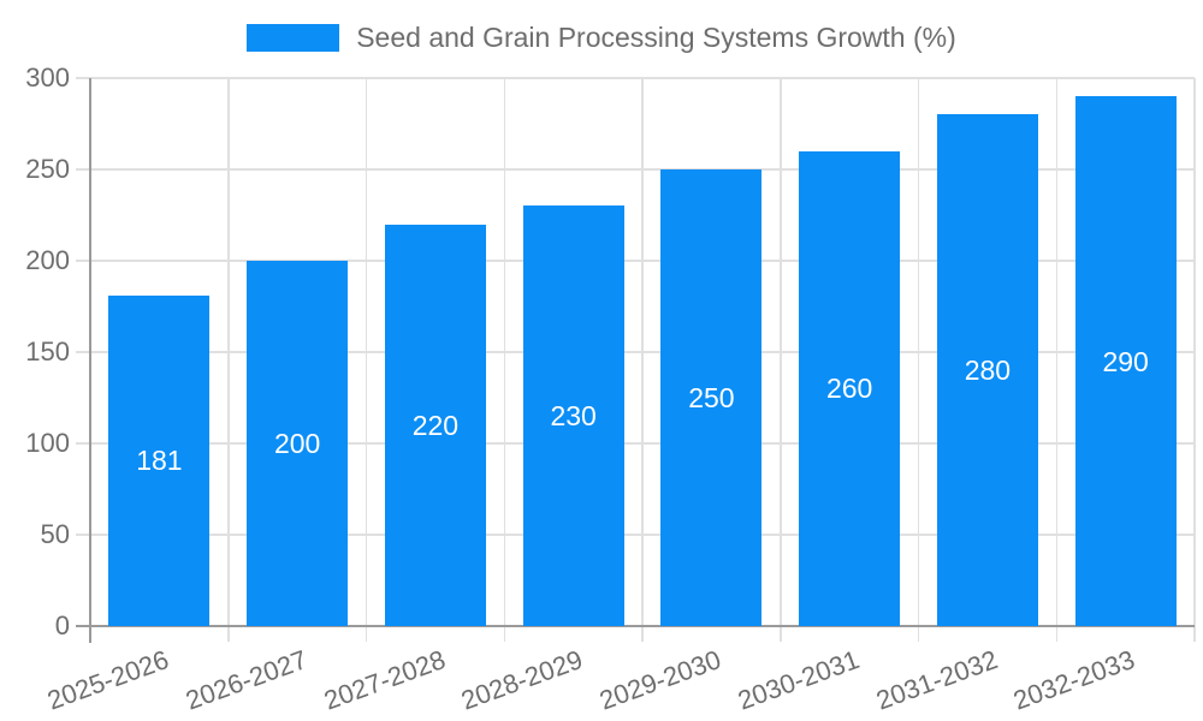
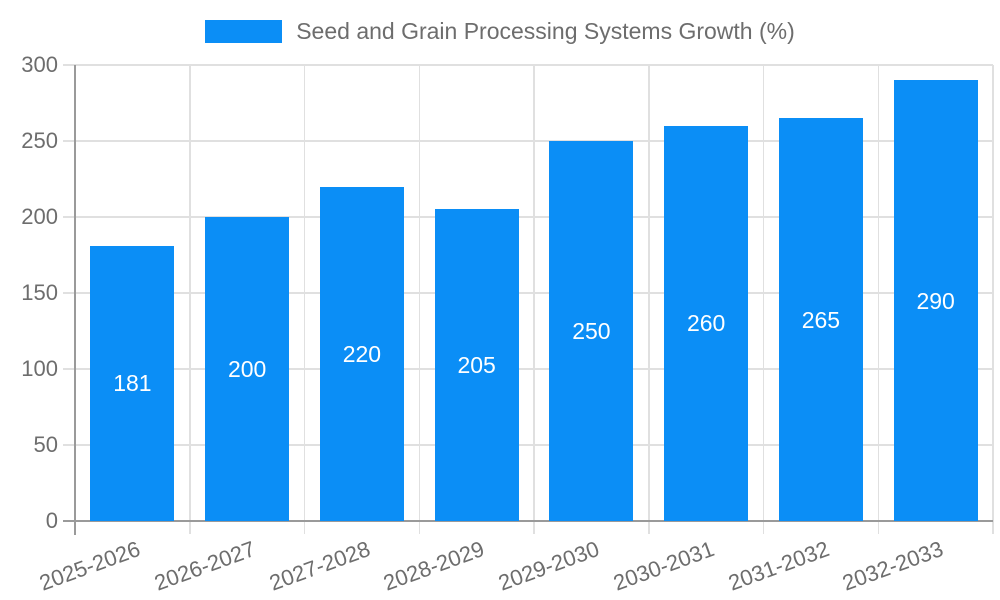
2028-2029: 230 -> 205
2031-2032: 280 -> 265
